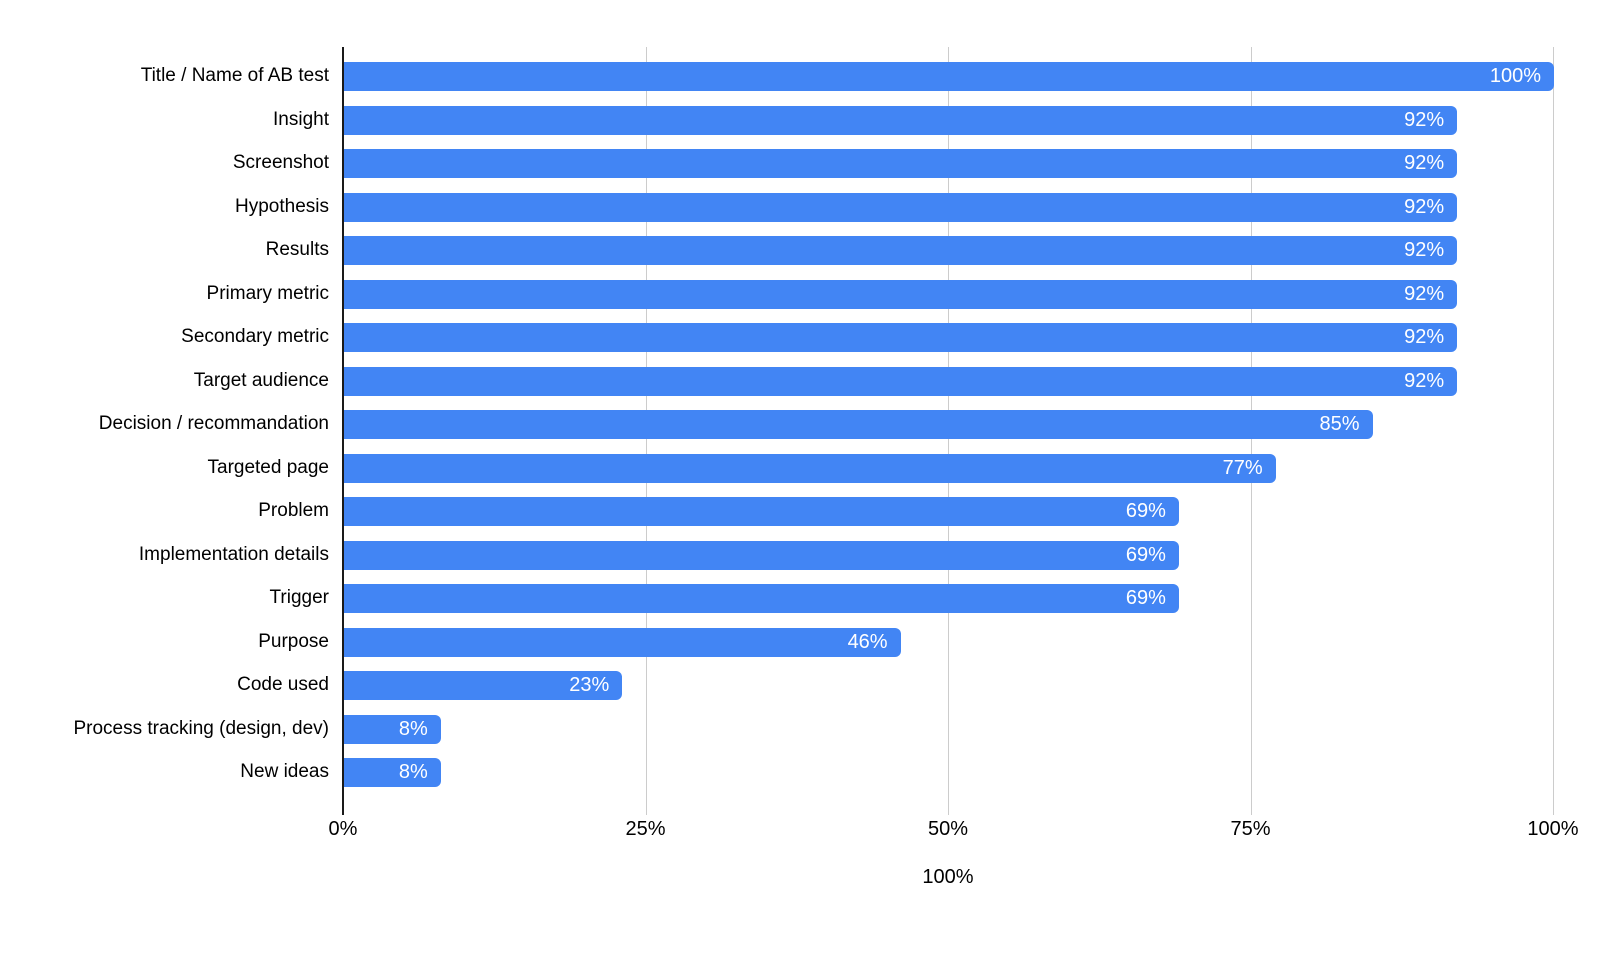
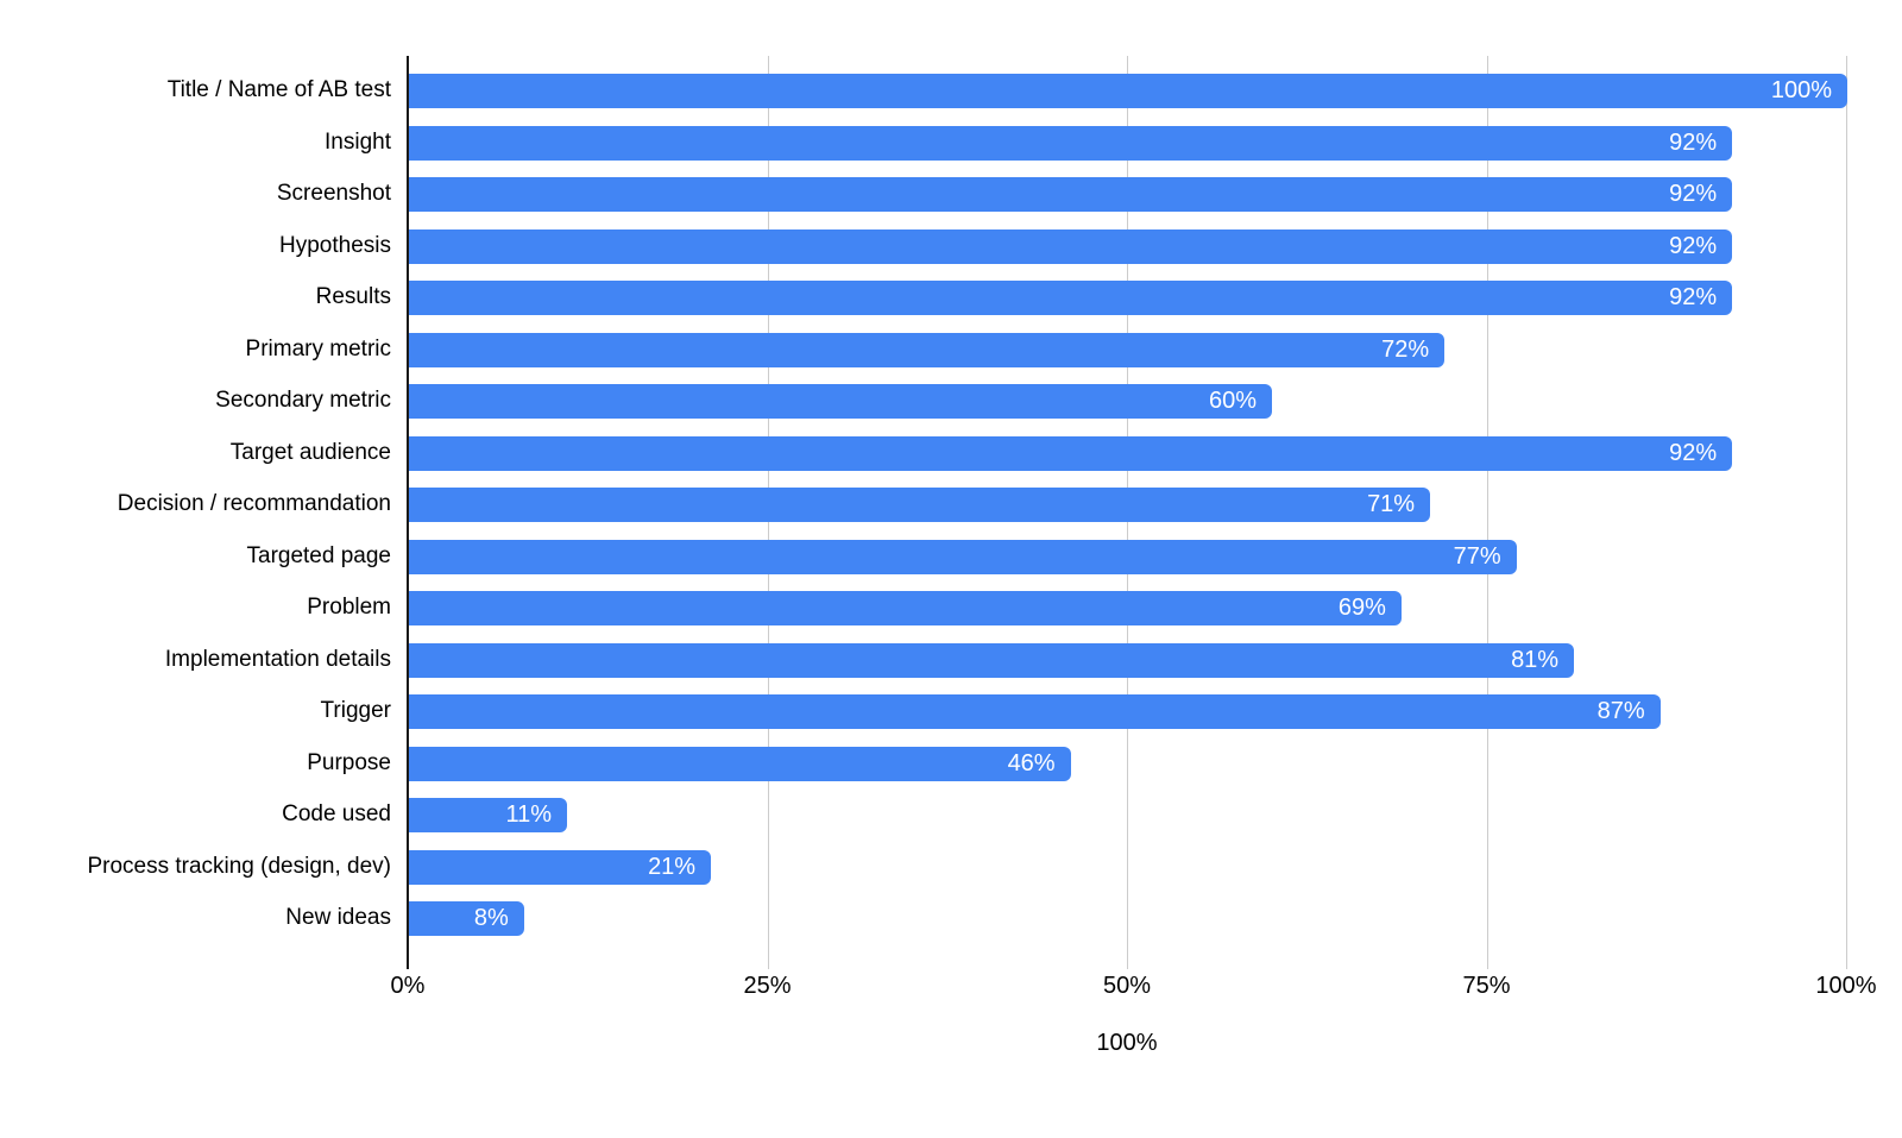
Primary metric: 92% -> 72%
Secondary metric: 92% -> 60%
Decision / recommandation: 85% -> 71%
Implementation details: 69% -> 81%
Trigger: 69% -> 87%
Code used: 23% -> 11%
Process tracking (design, dev): 8% -> 21%
